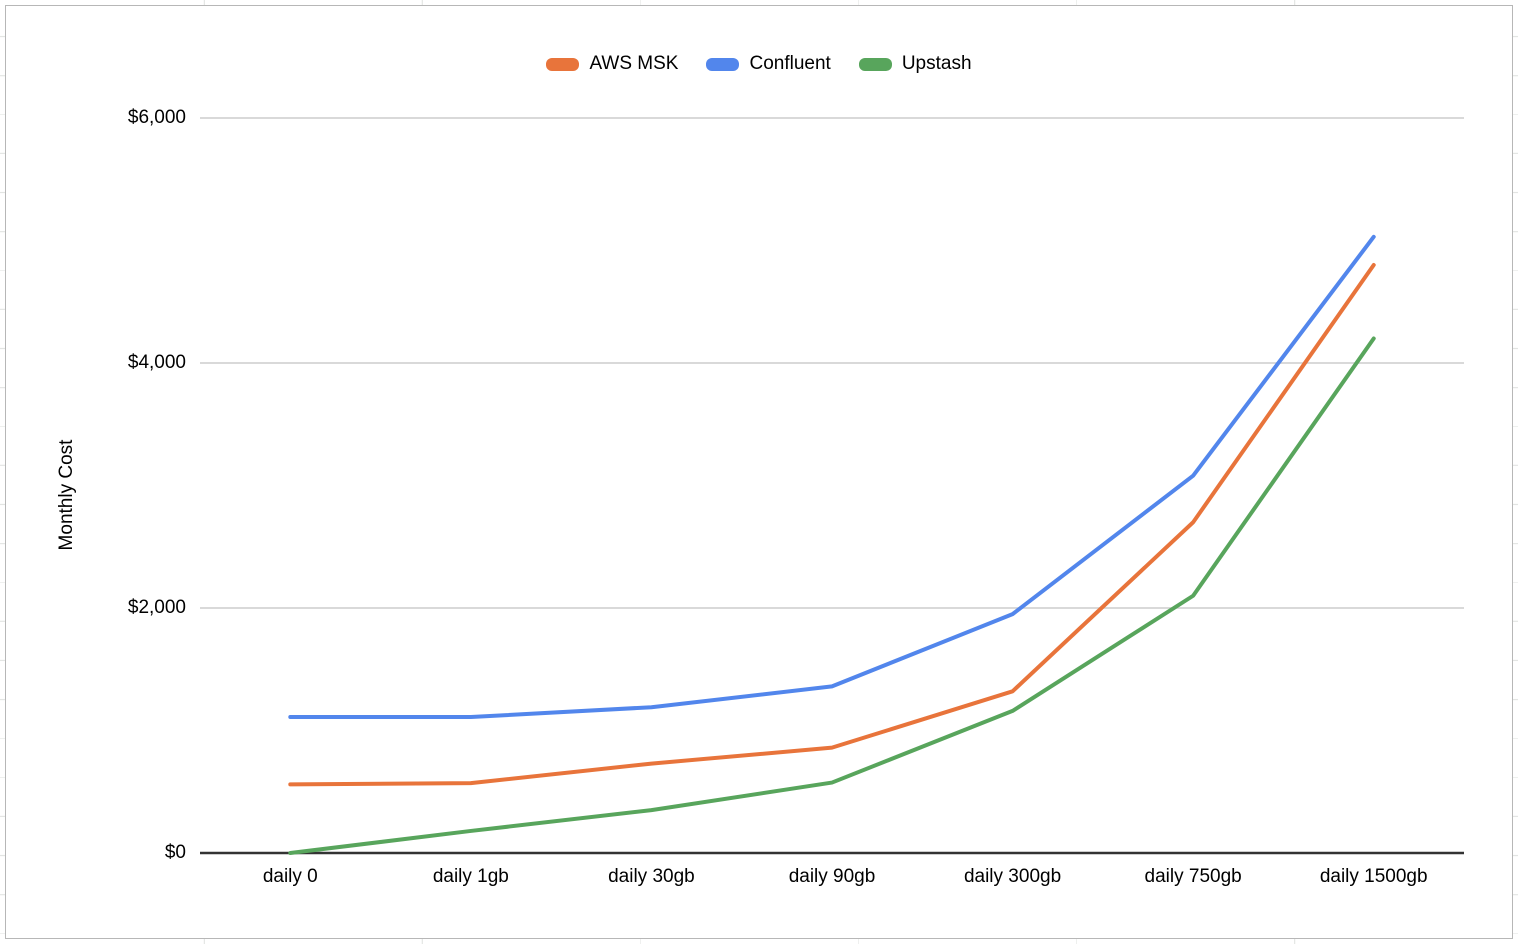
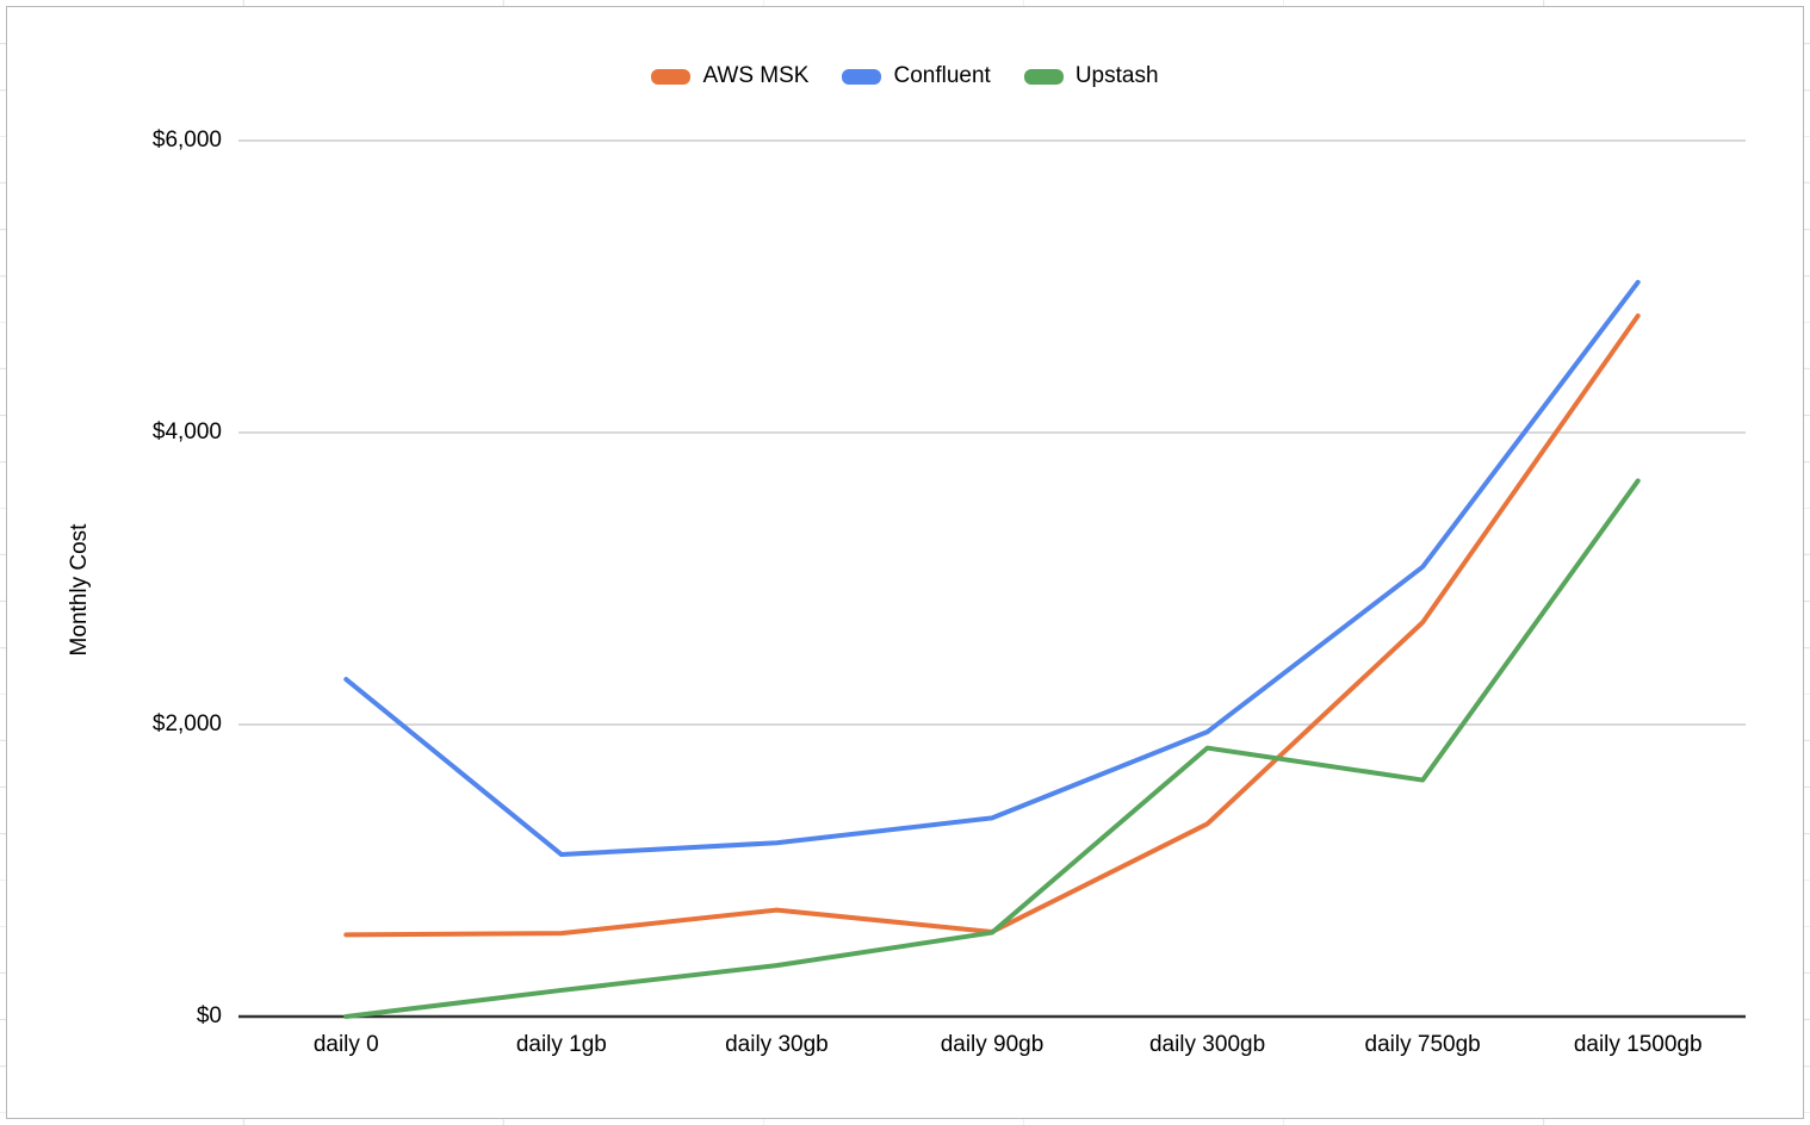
Confluent/daily 0: $1110 -> $2310
AWS MSK/daily 90gb: $860 -> $580
Upstash/daily 300gb: $1160 -> $1840
Upstash/daily 750gb: $2100 -> $1620
Upstash/daily 1500gb: $4200 -> $3670
